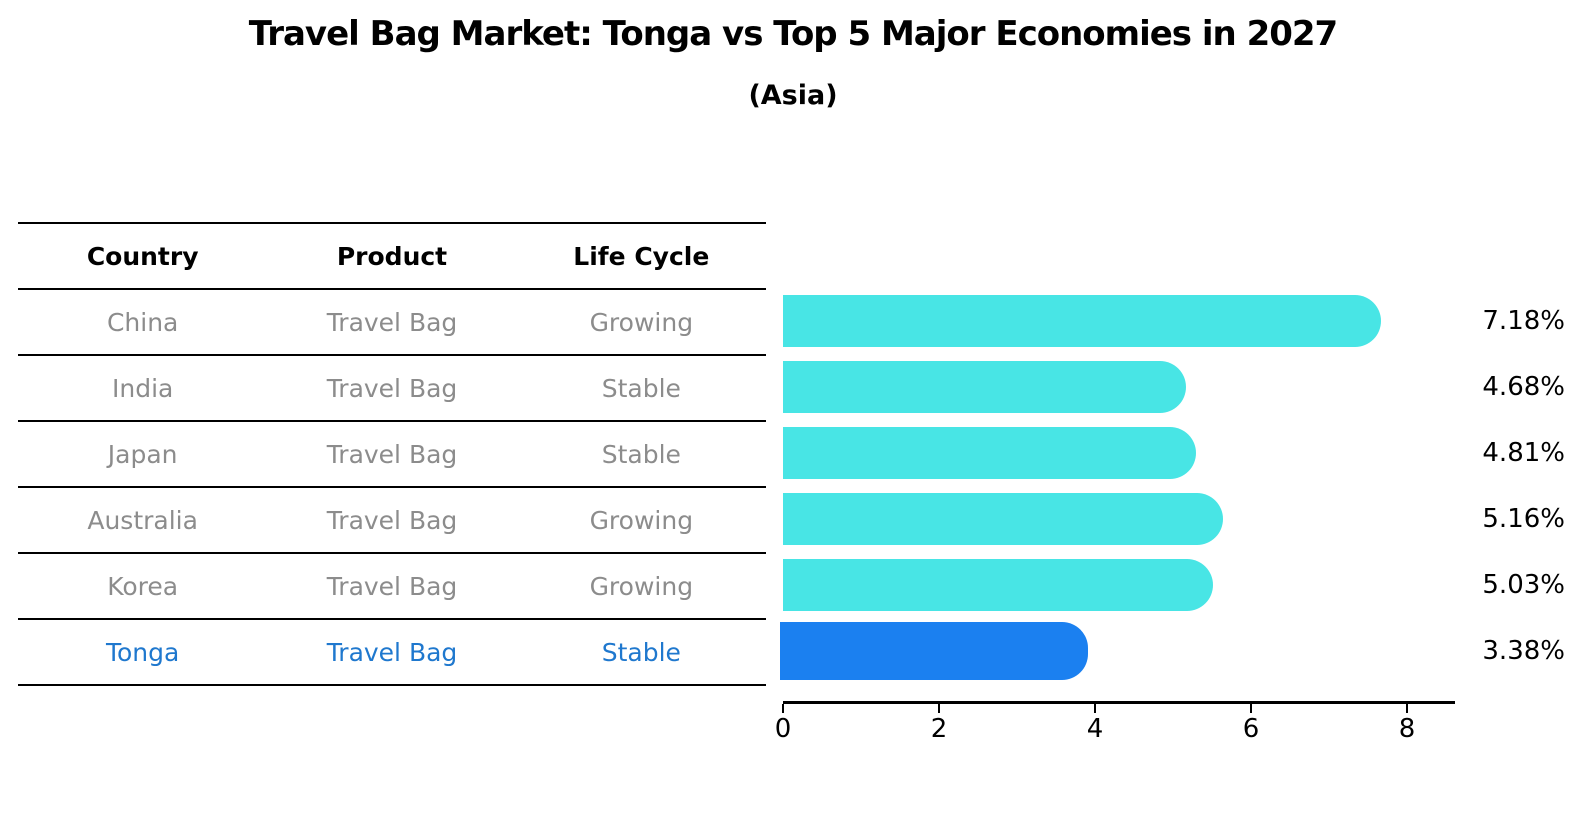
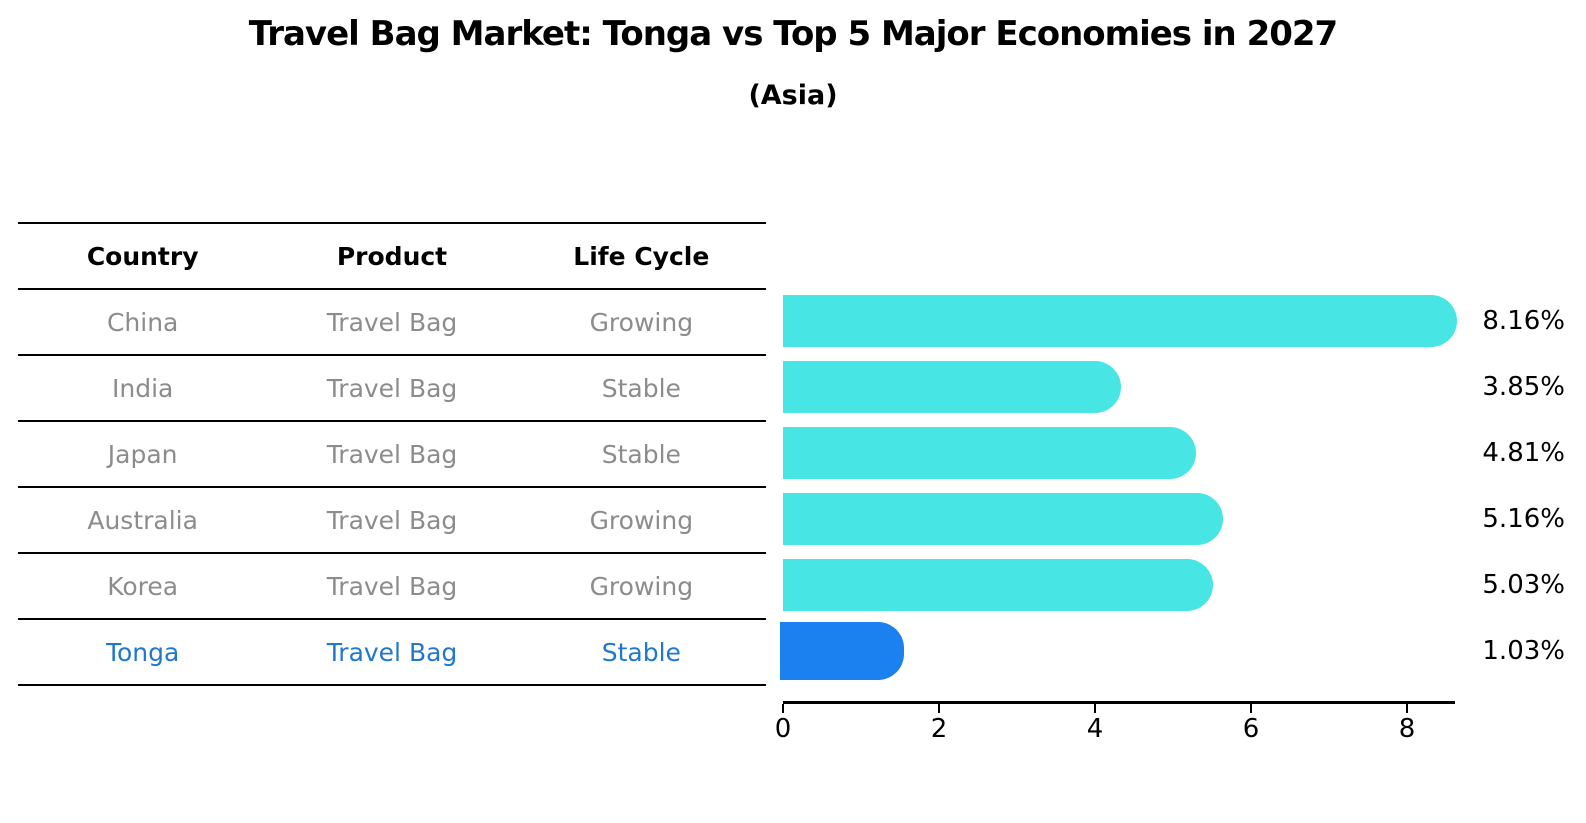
China: 7.18% -> 8.16%
India: 4.68% -> 3.85%
Tonga: 3.38% -> 1.03%
